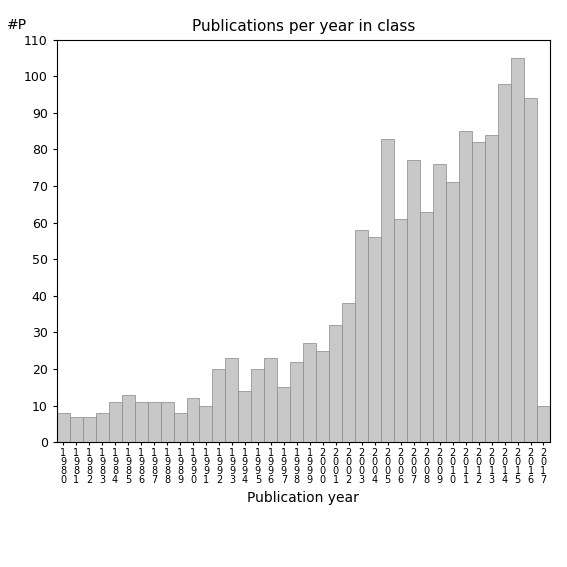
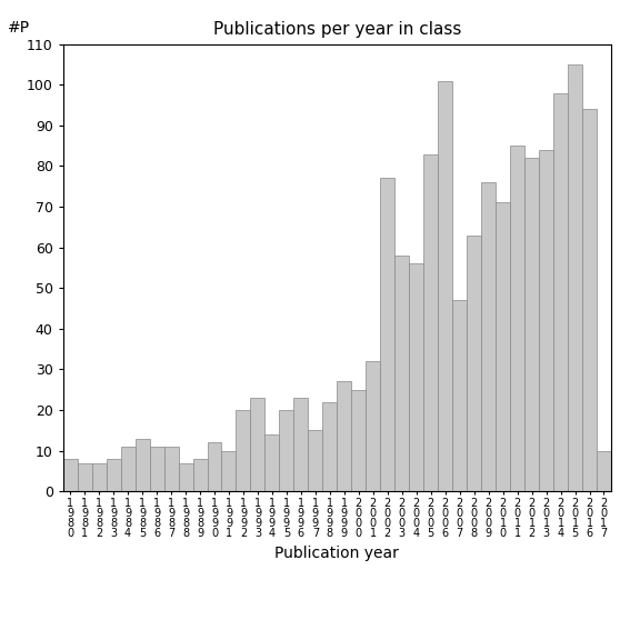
1 9 8 8: 11 -> 7
2 0 0 2: 38 -> 77
2 0 0 6: 61 -> 101
2 0 0 7: 77 -> 47
